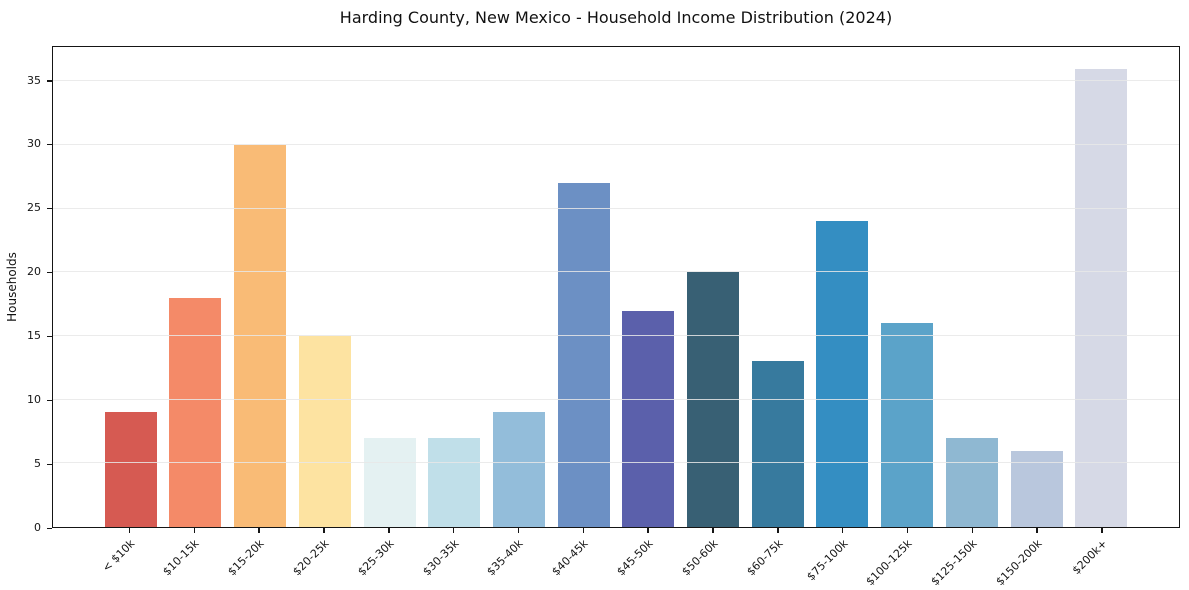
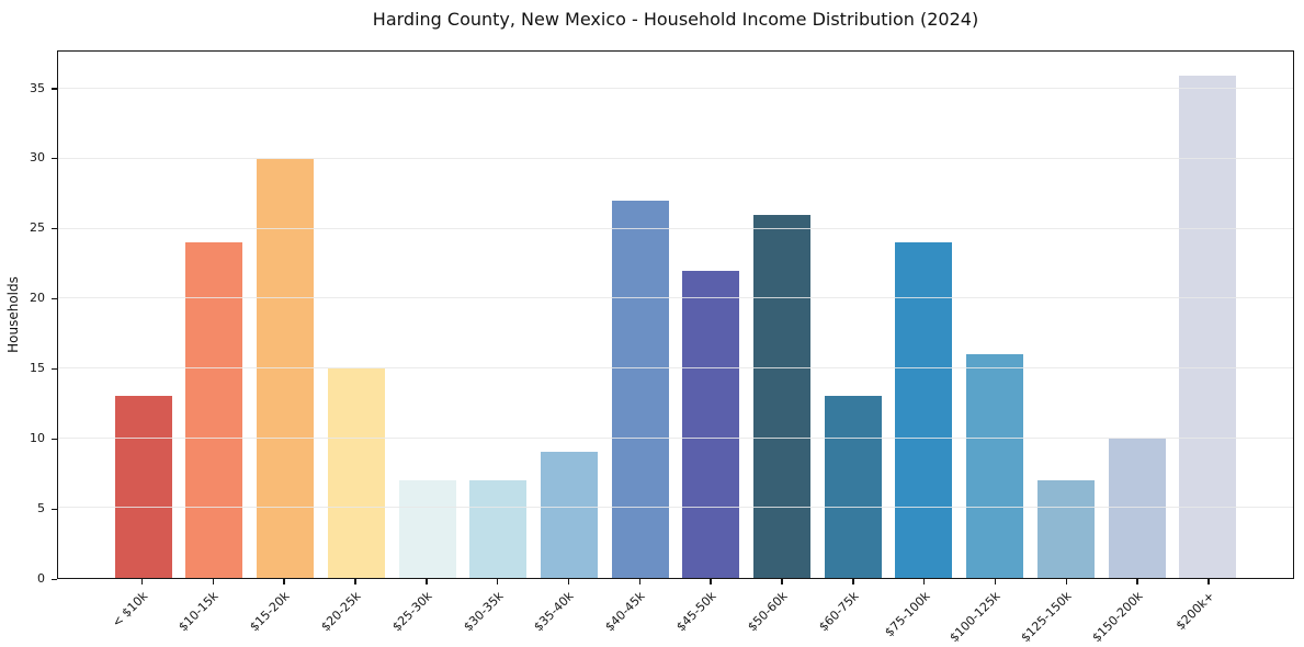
< $10k: 9 -> 13
$10-15k: 18 -> 24
$45-50k: 17 -> 22
$50-60k: 20 -> 26
$150-200k: 6 -> 10
